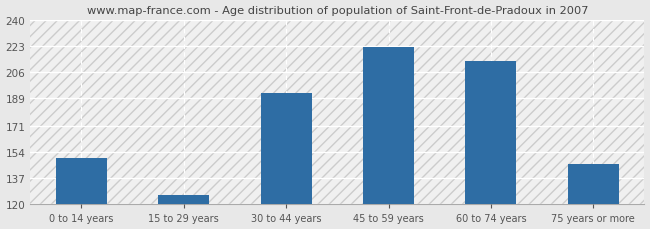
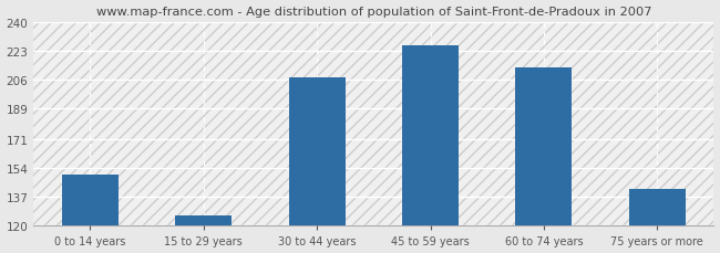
30 to 44 years: 192 -> 207
45 to 59 years: 222 -> 226
75 years or more: 146 -> 142
